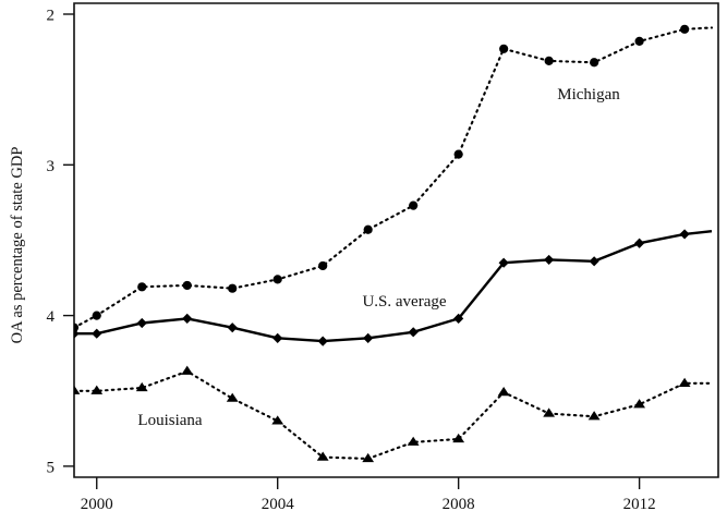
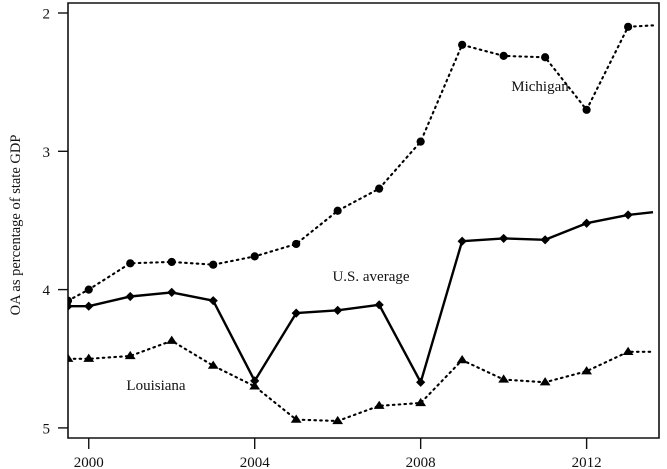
U.S. average/2004: 2.85 -> 2.34
U.S. average/2008: 2.98 -> 2.33
Michigan/2012: 4.82 -> 4.30
